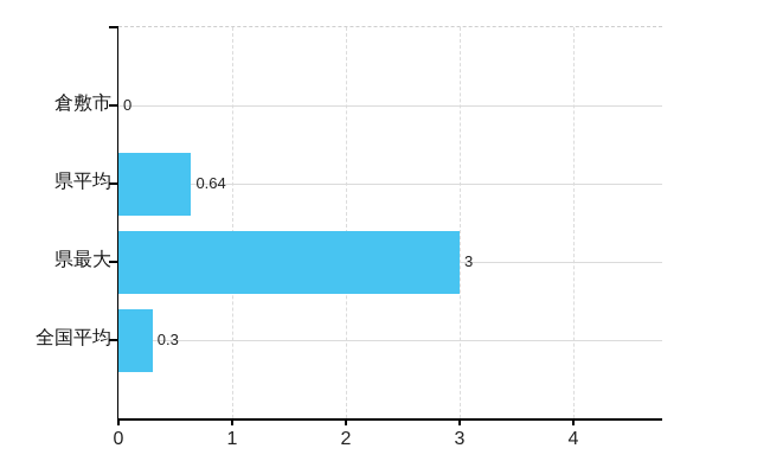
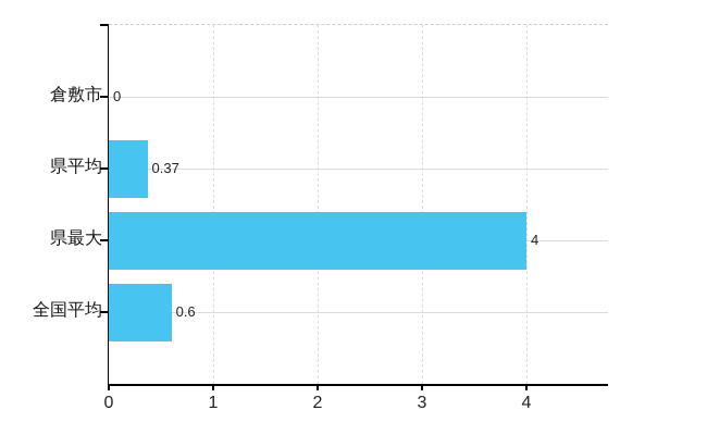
県平均: 0.64 -> 0.37
県最大: 3 -> 4
全国平均: 0.3 -> 0.6
